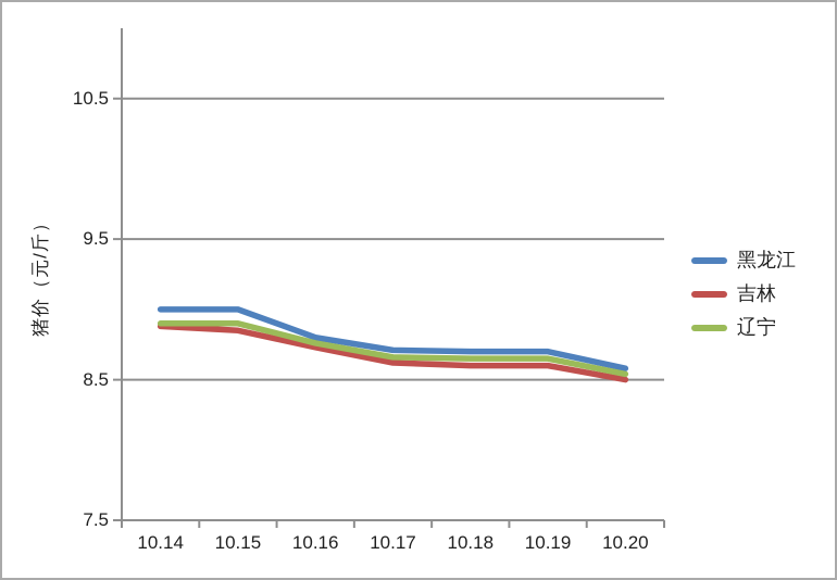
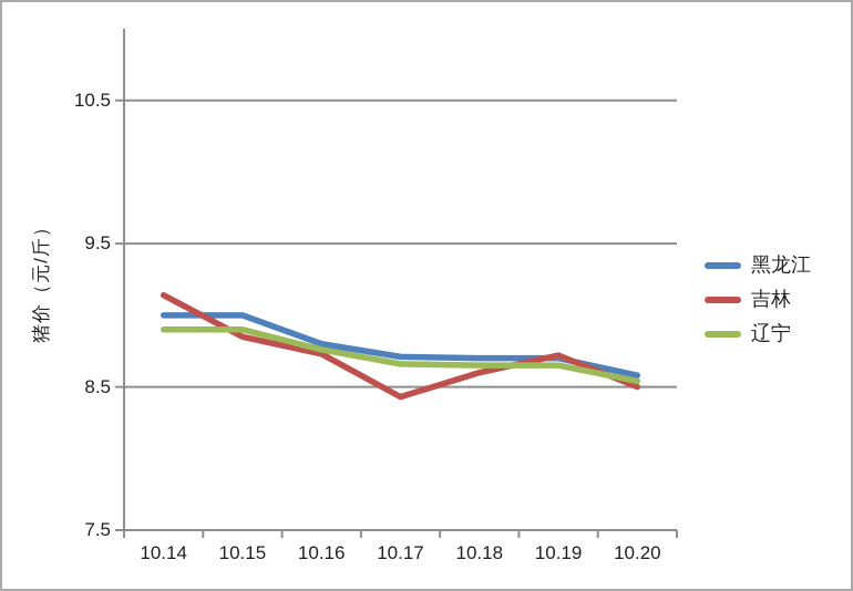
吉林/10.14: 8.88 -> 9.14
吉林/10.17: 8.62 -> 8.43
吉林/10.19: 8.60 -> 8.72
